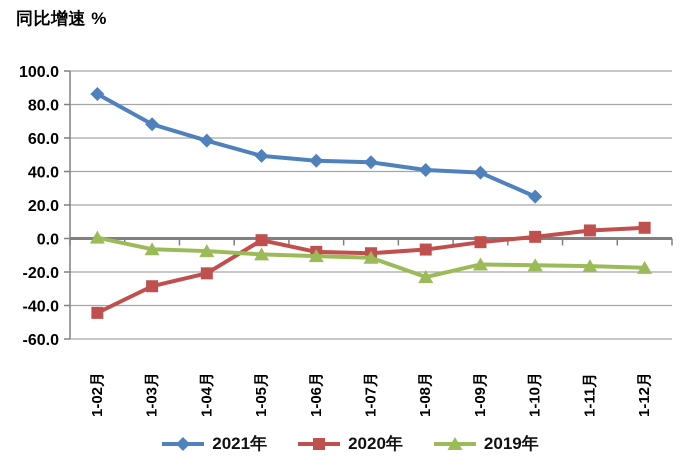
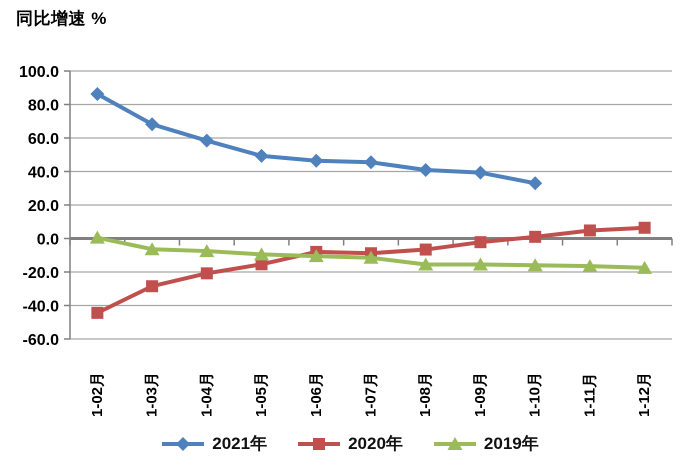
2020年/1-05月: -1 -> -15
2019年/1-08月: -23 -> -16
2021年/1-10月: 25 -> 33
